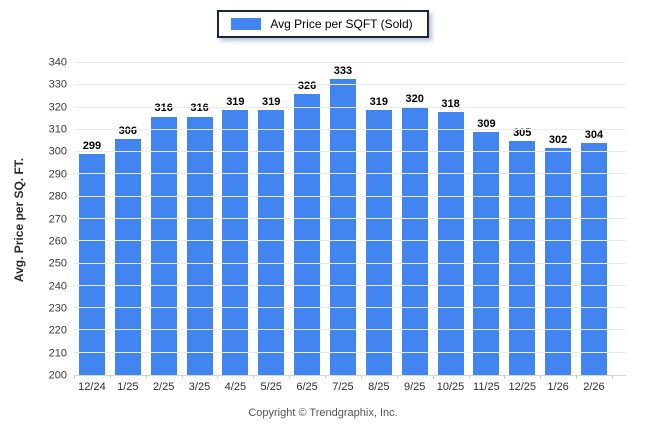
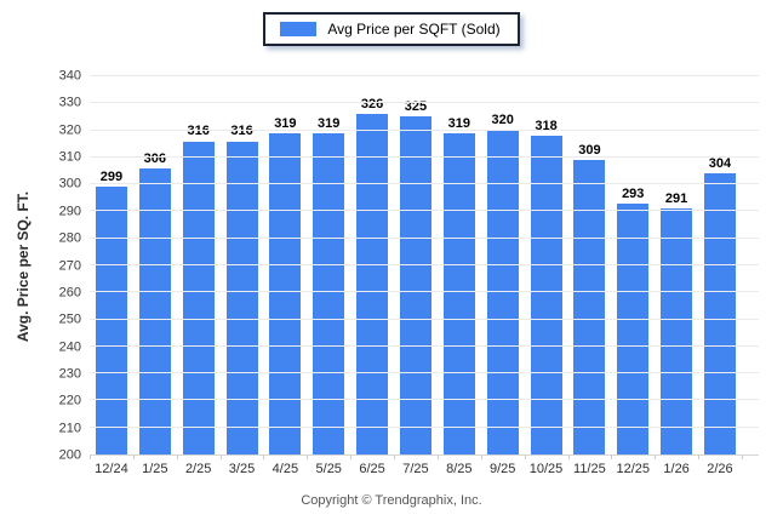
7/25: 333 -> 325
12/25: 305 -> 293
1/26: 302 -> 291
